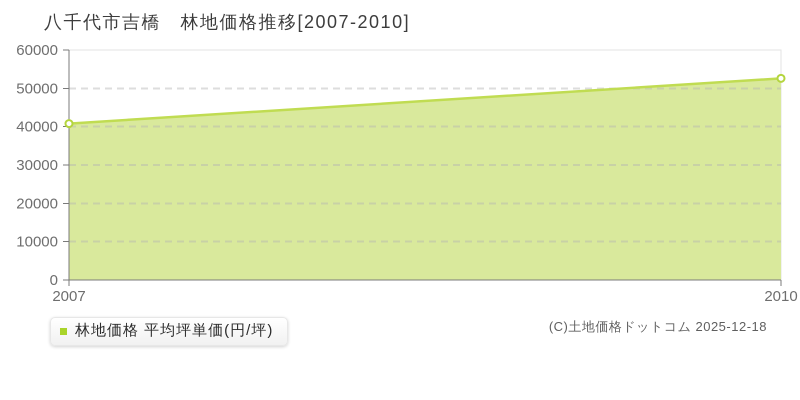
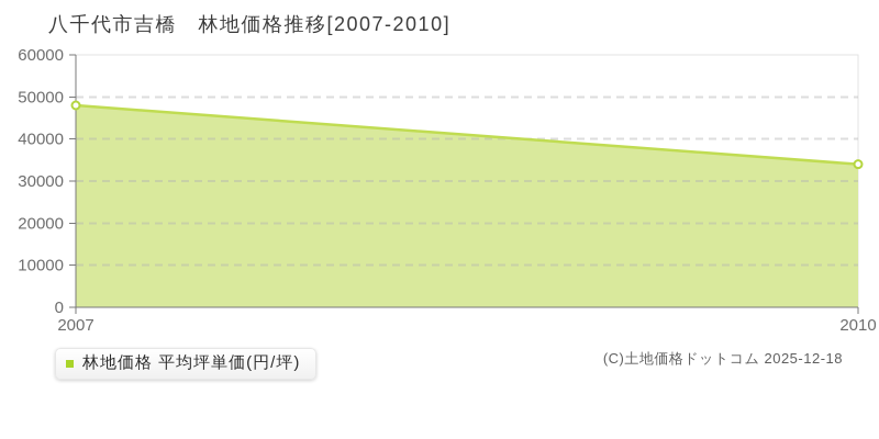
2007: 41000 -> 48000
2010: 53000 -> 34000
